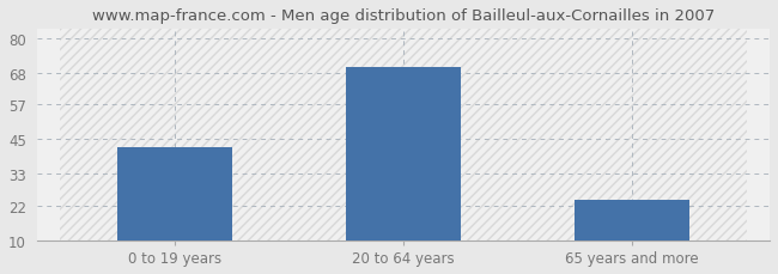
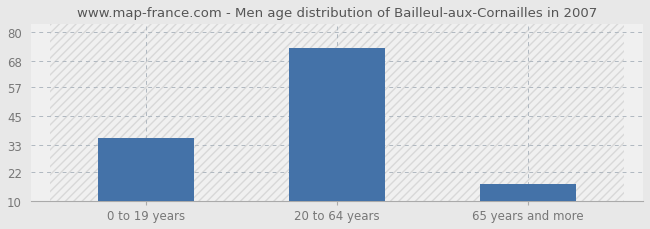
0 to 19 years: 42 -> 36
20 to 64 years: 70 -> 73
65 years and more: 24 -> 17
